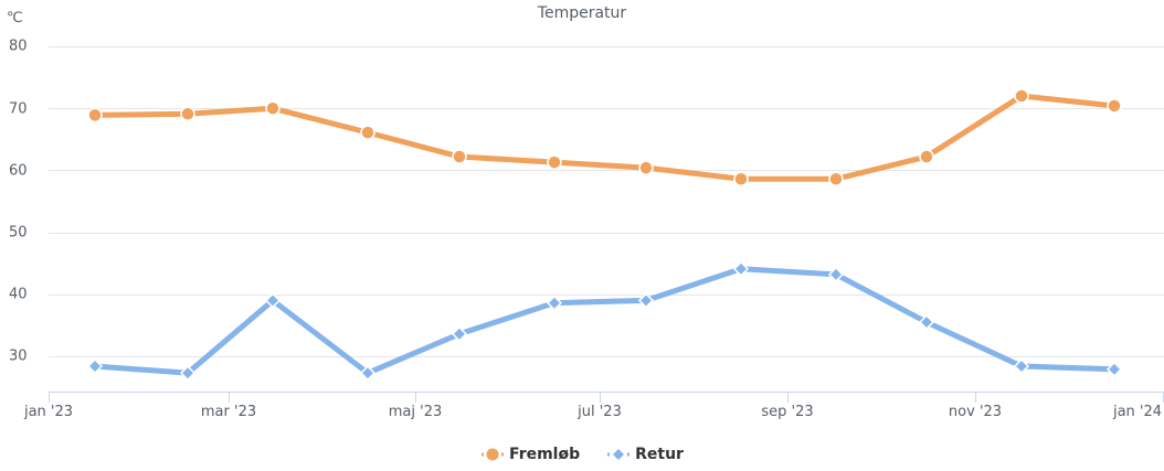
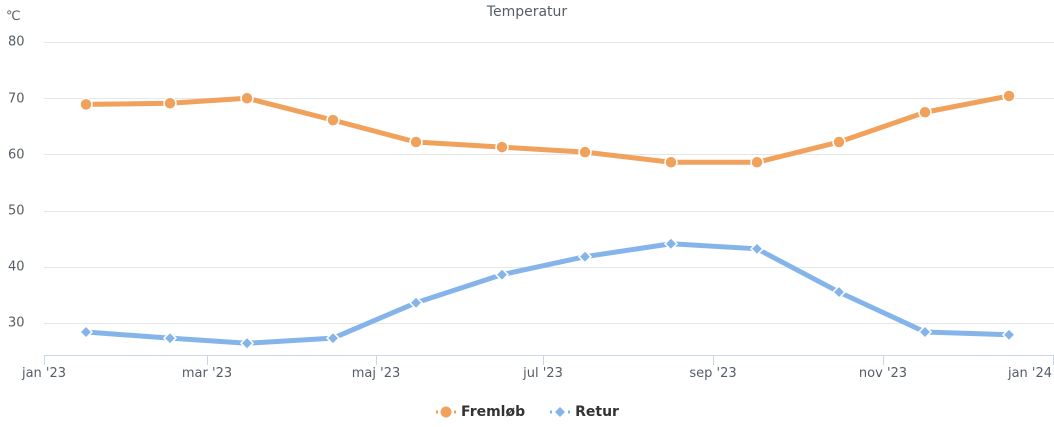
Retur/mar '23: 39 -> 26
Retur/jul '23: 39 -> 42
Fremløb/nov '23: 72 -> 68
